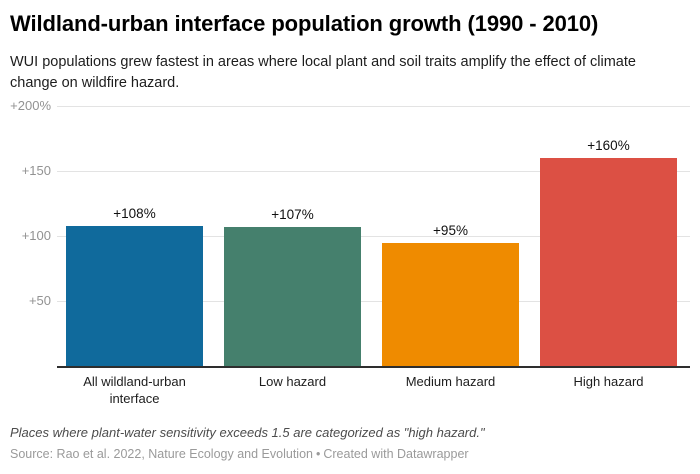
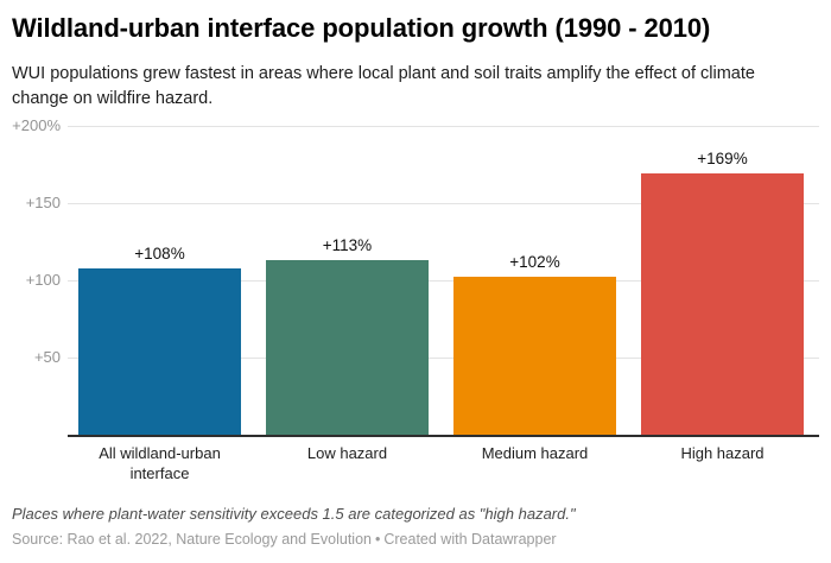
Low hazard: +107% -> +113%
Medium hazard: +95% -> +102%
High hazard: +160% -> +169%
